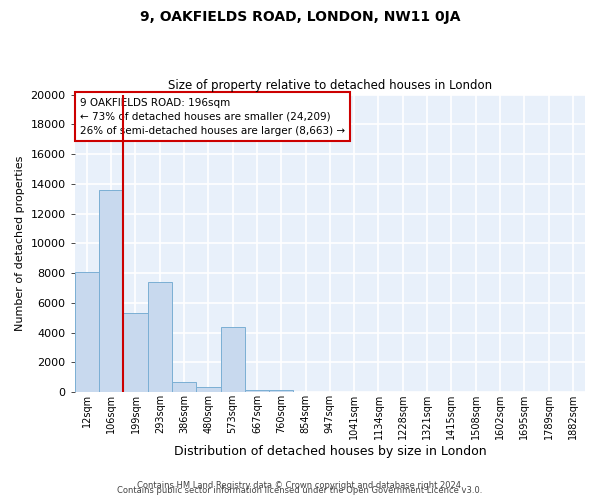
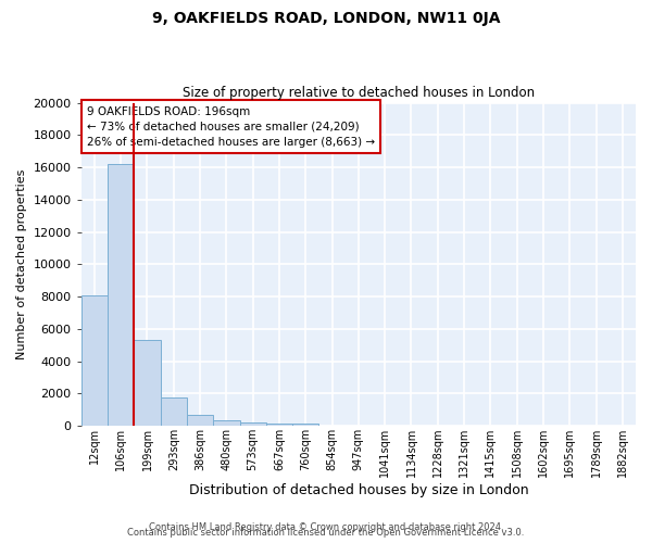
106sqm: 13600 -> 16200
293sqm: 7400 -> 1800
573sqm: 4400 -> 200
